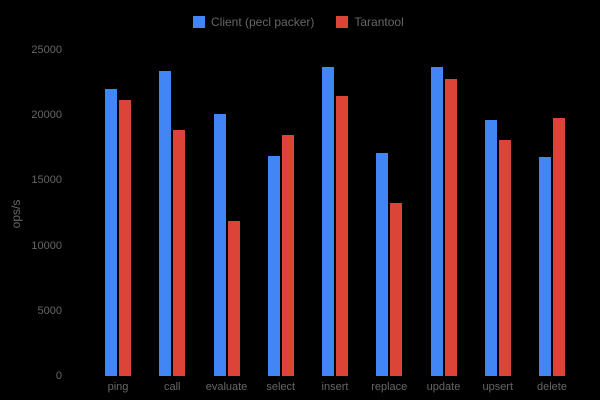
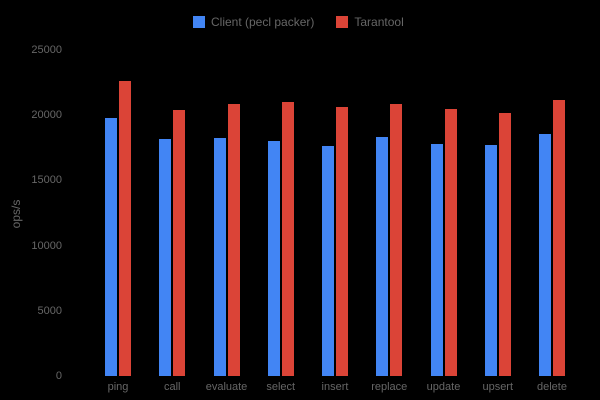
Client (pecl packer)/ping: 22000 -> 19800
Tarantool/ping: 21200 -> 22600
Client (pecl packer)/call: 23400 -> 18200
Tarantool/call: 18900 -> 20400
Client (pecl packer)/evaluate: 20100 -> 18200
Tarantool/evaluate: 11900 -> 20800
Client (pecl packer)/select: 16900 -> 18000
Tarantool/select: 18500 -> 21000
Client (pecl packer)/insert: 23700 -> 17600
Tarantool/insert: 21500 -> 20600
Client (pecl packer)/replace: 17100 -> 18300
Tarantool/replace: 13300 -> 20800
Client (pecl packer)/update: 23700 -> 17800
Tarantool/update: 22800 -> 20500
Client (pecl packer)/upsert: 19600 -> 17700
Tarantool/upsert: 18100 -> 20200
Client (pecl packer)/delete: 16800 -> 18600
Tarantool/delete: 19800 -> 21200
